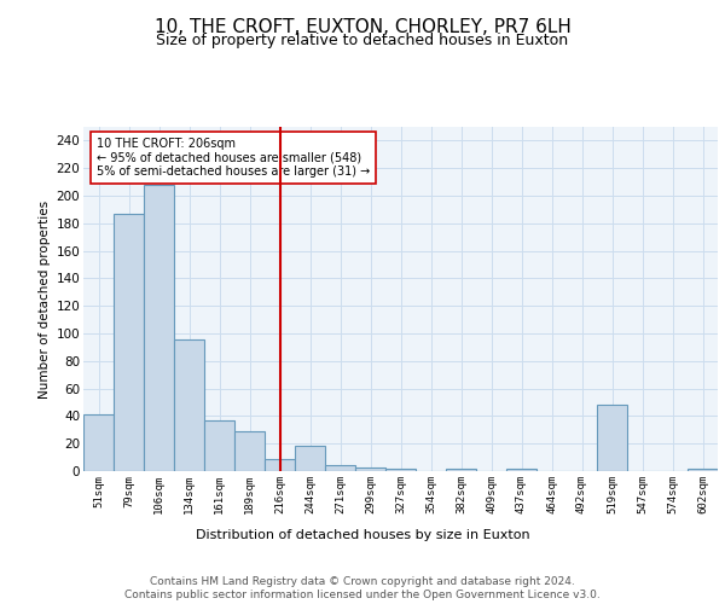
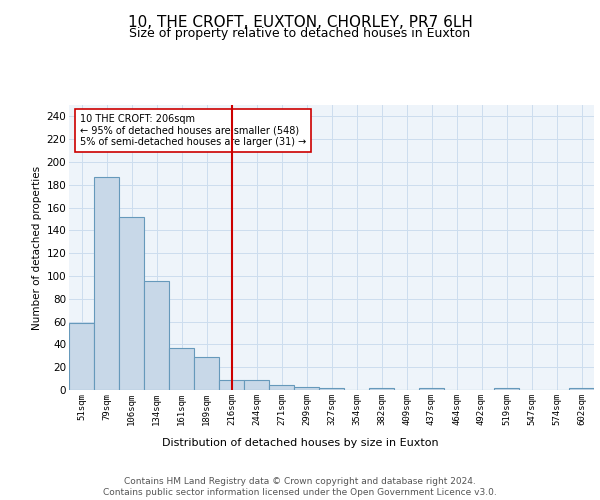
51sqm: 41 -> 59
106sqm: 208 -> 152
244sqm: 18 -> 9
519sqm: 48 -> 2
